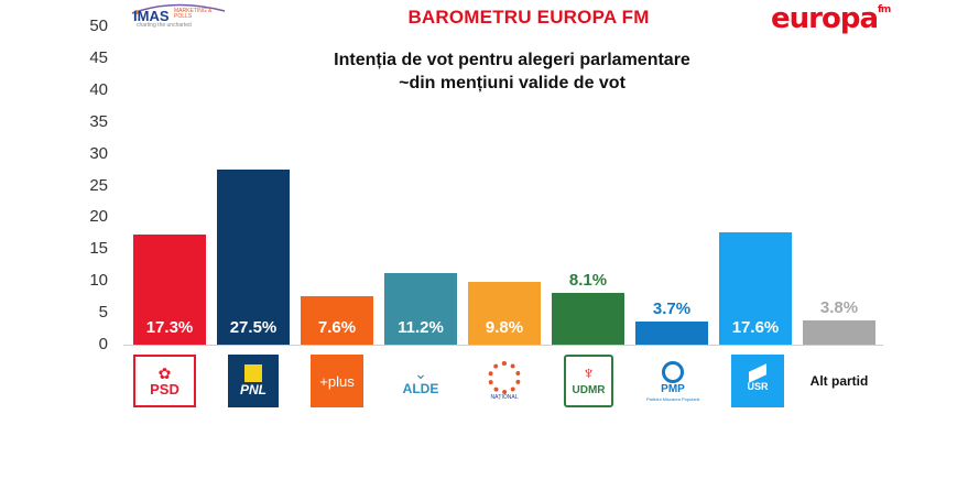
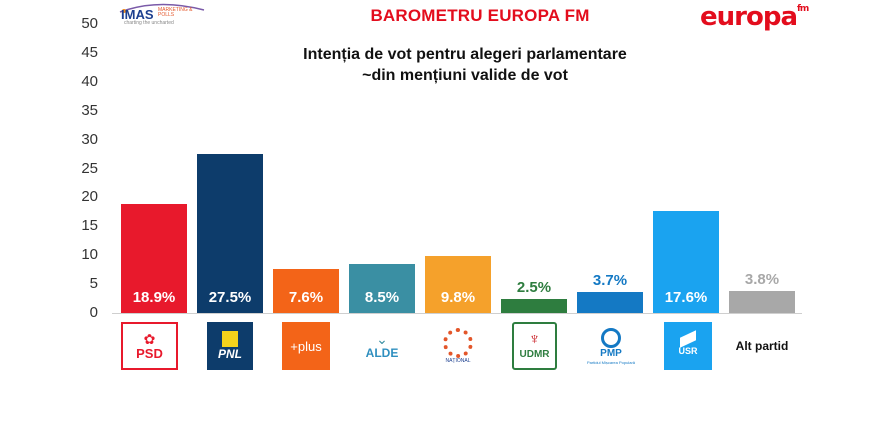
PSD: 17.3% -> 18.9%
ALDE: 11.2% -> 8.5%
UDMR: 8.1% -> 2.5%
